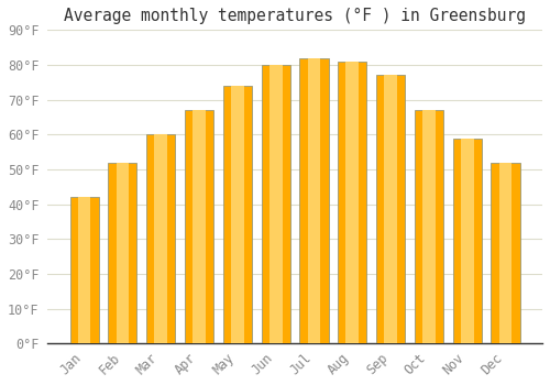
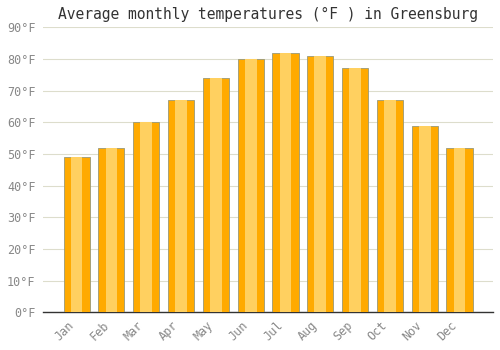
Jan: 42°F -> 49°F
